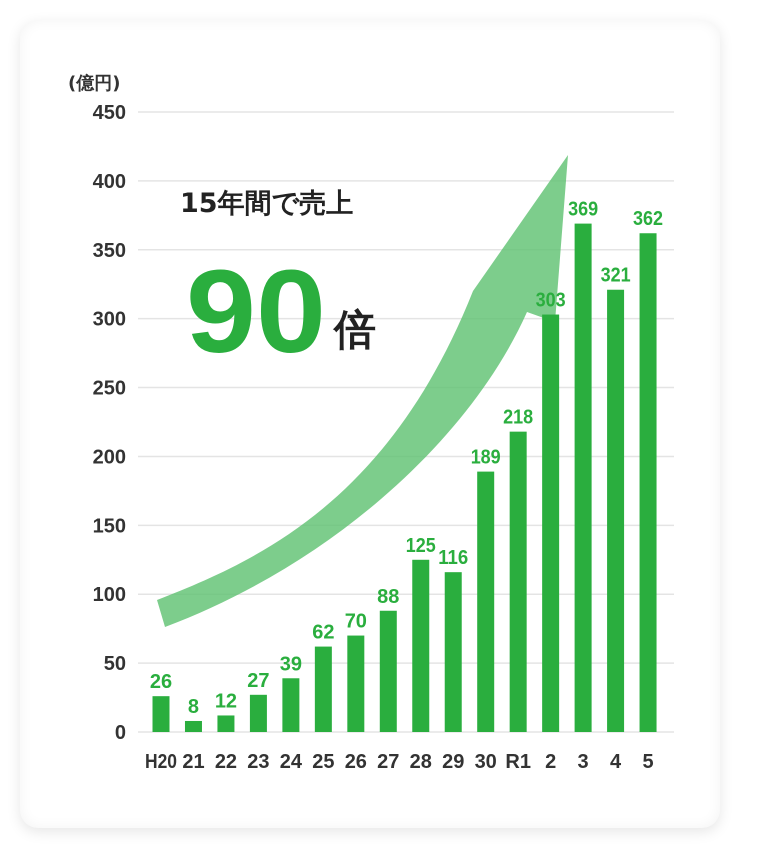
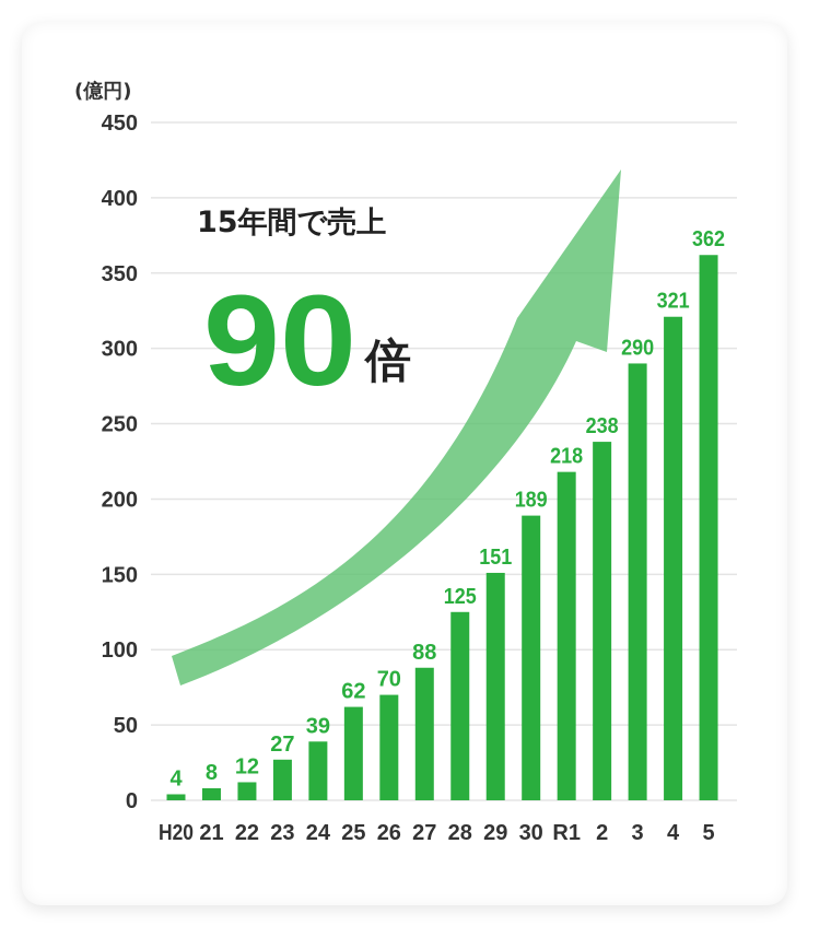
H20: 26 -> 4
29: 116 -> 151
2: 303 -> 238
3: 369 -> 290
